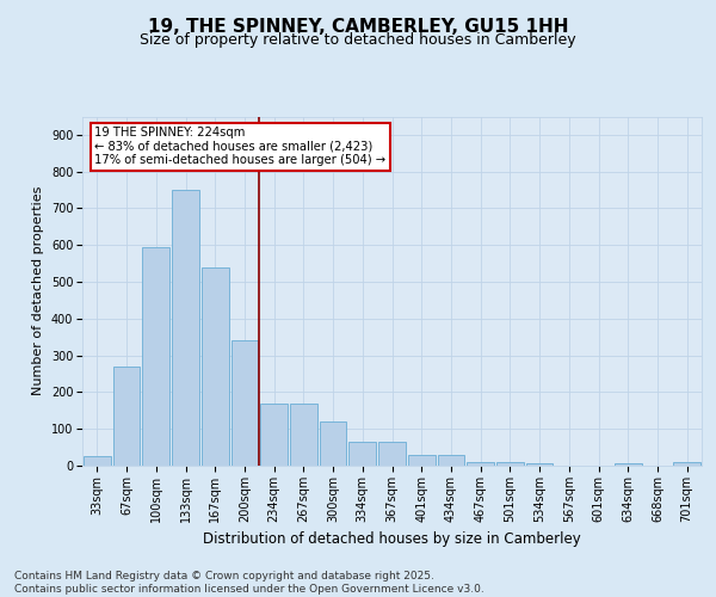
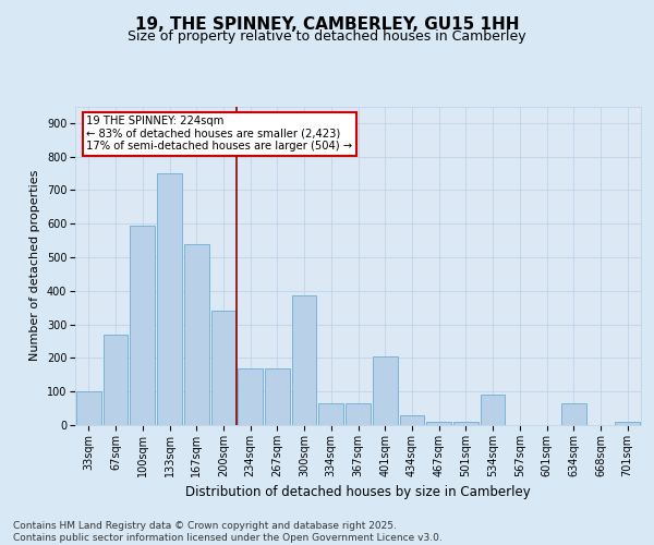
33sqm: 25 -> 100
300sqm: 120 -> 385
401sqm: 30 -> 205
534sqm: 5 -> 90
634sqm: 5 -> 65
